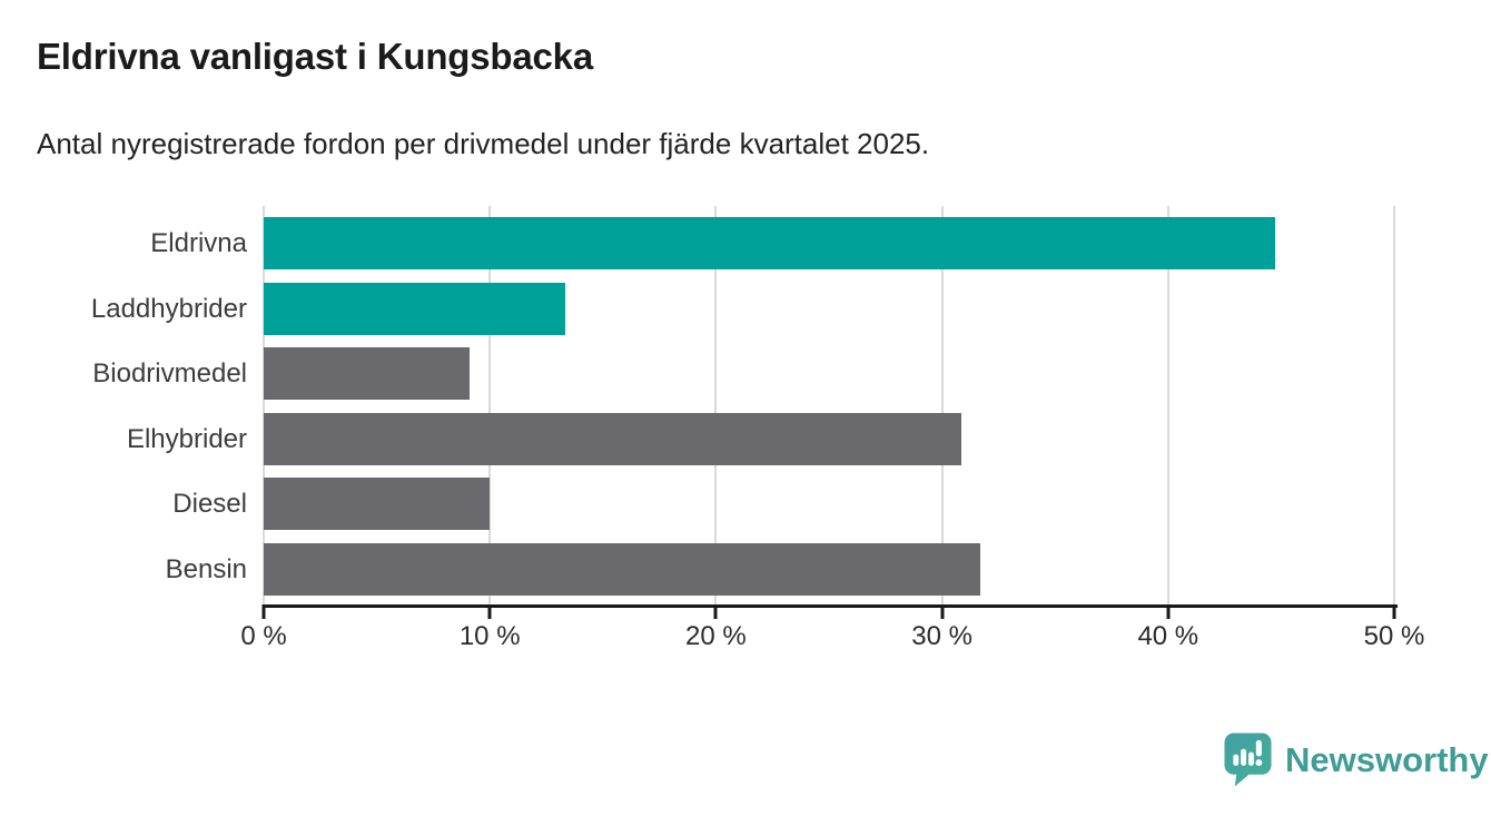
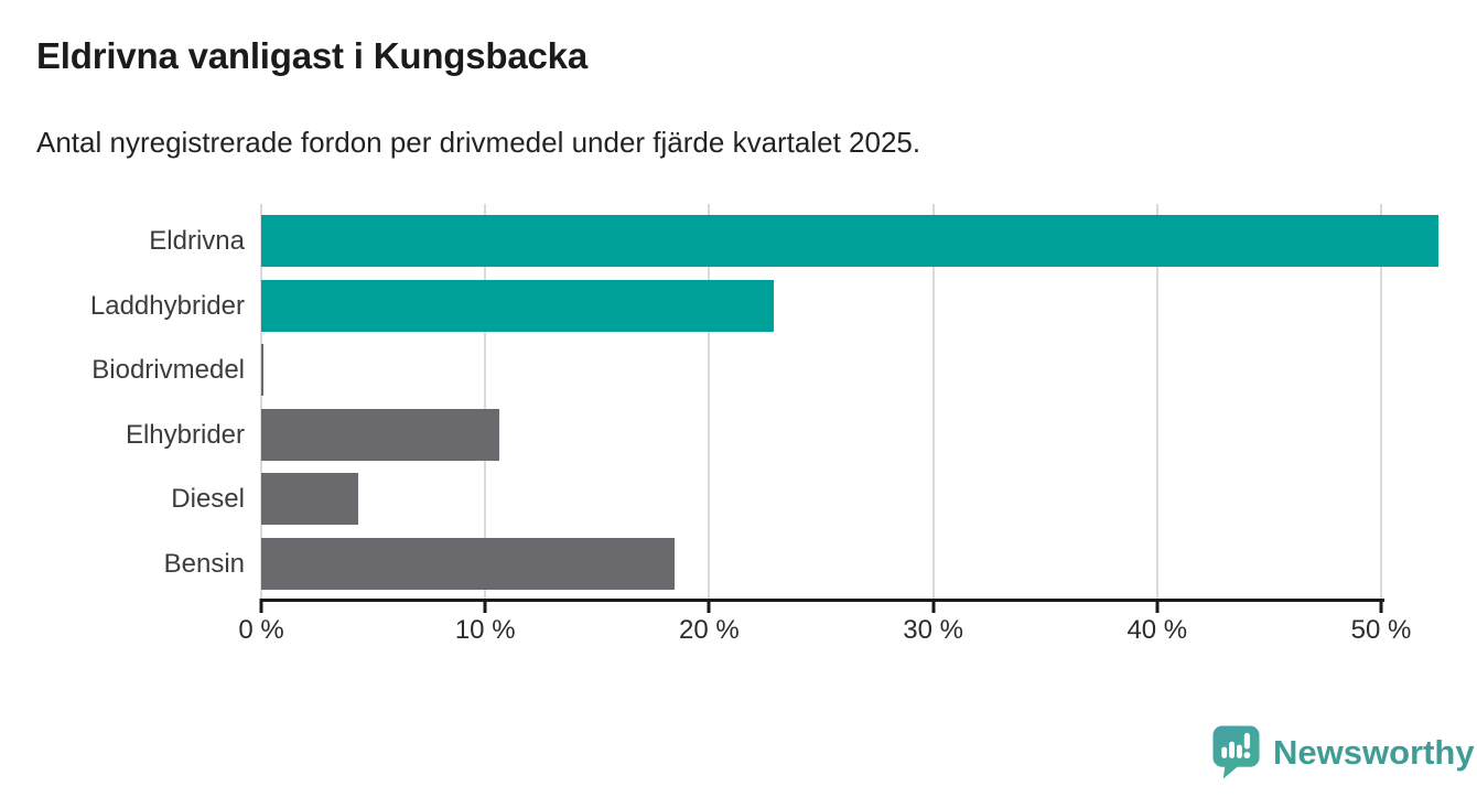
Eldrivna: 41.2% -> 48.4%
Laddhybrider: 12.3% -> 21.1%
Biodrivmedel: 8.4% -> 0.1%
Elhybrider: 28.4% -> 9.8%
Diesel: 9.2% -> 4.0%
Bensin: 29.2% -> 17.0%
